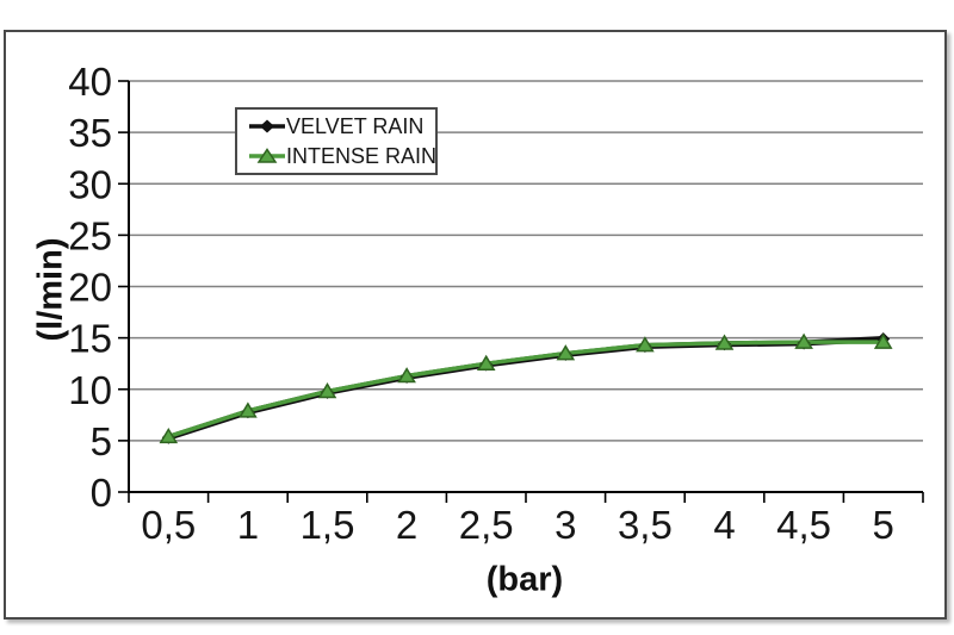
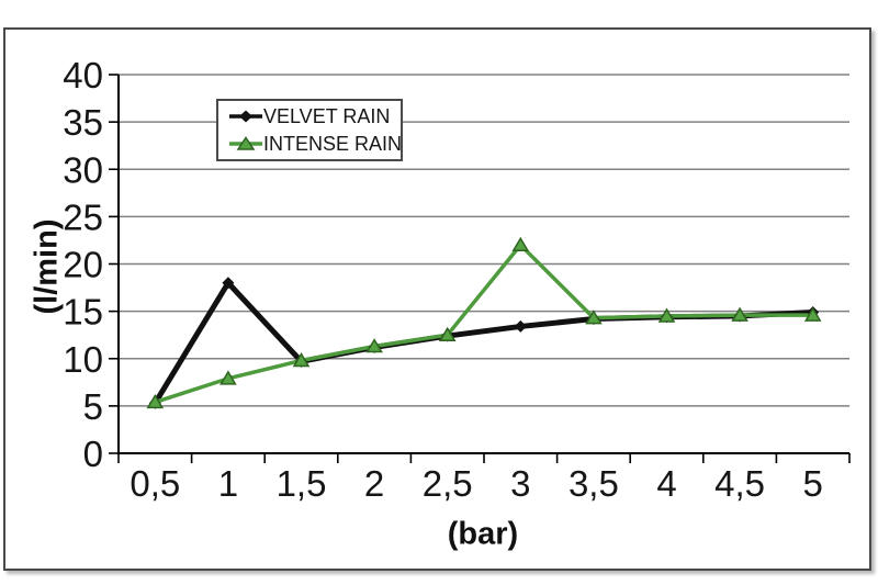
VELVET RAIN/1: 8 -> 18
INTENSE RAIN/3: 14 -> 22
